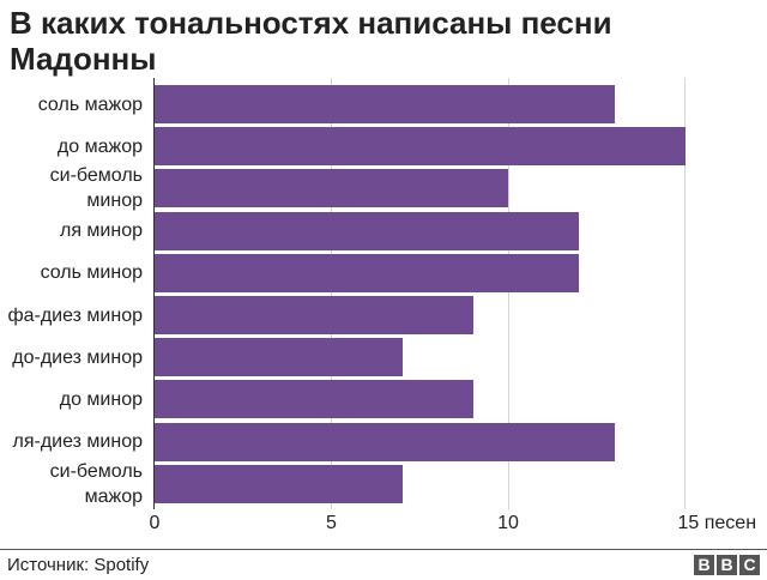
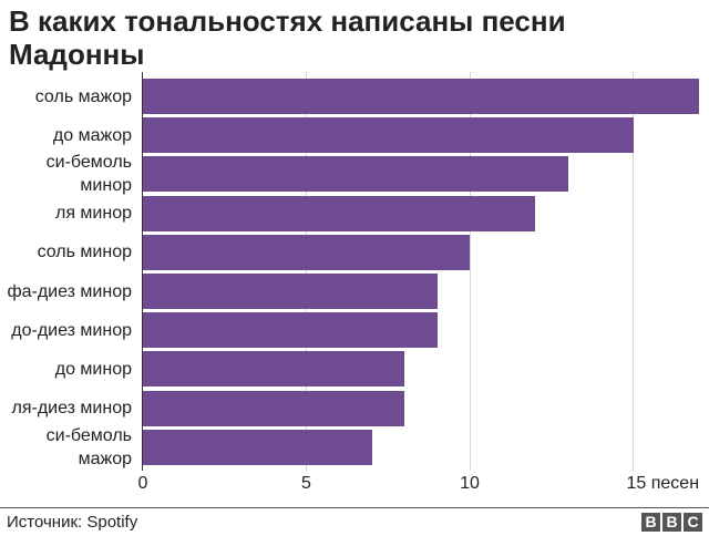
соль мажор: 13 -> 17
си-бемоль минор: 10 -> 13
соль минор: 12 -> 10
до-диез минор: 7 -> 9
до минор: 9 -> 8
ля-диез минор: 13 -> 8
